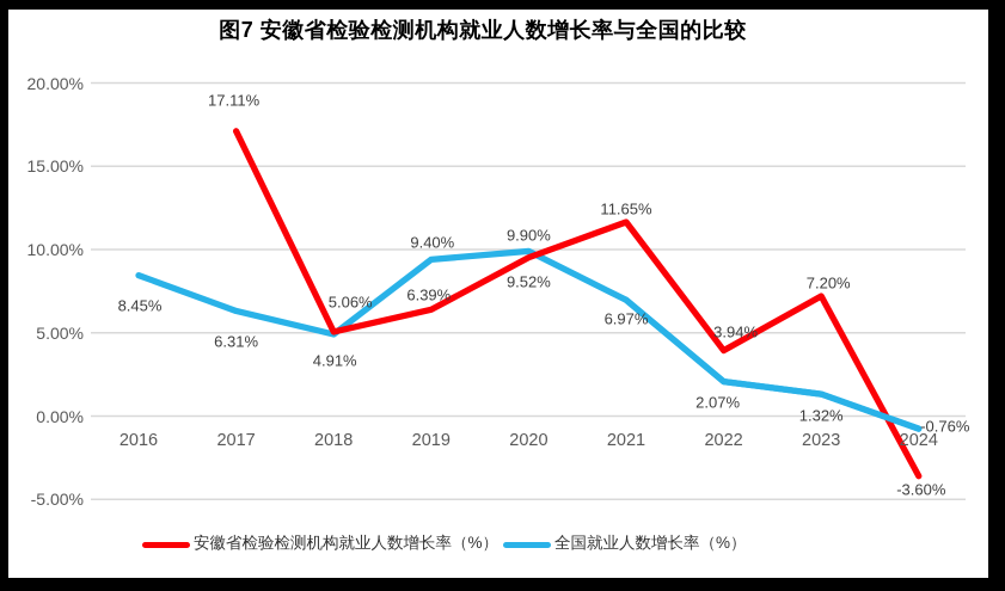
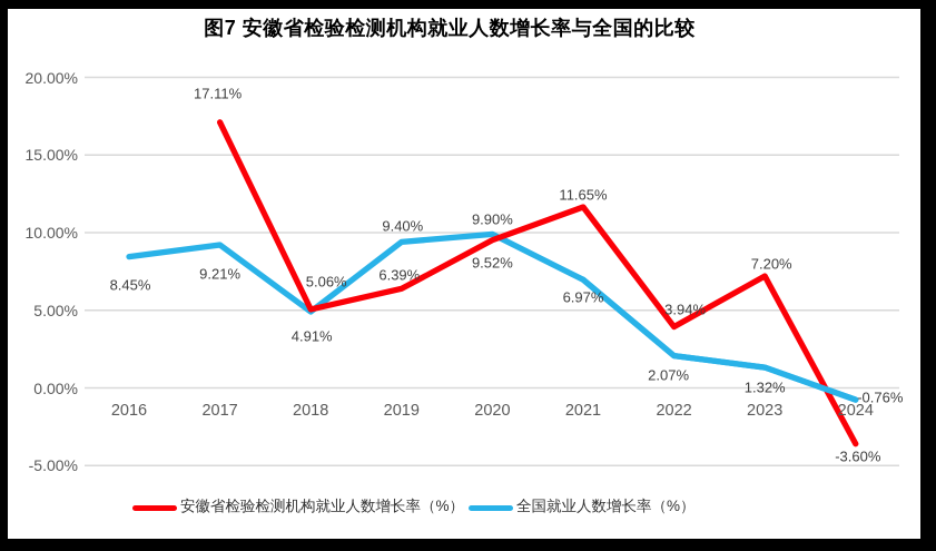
全国就业人数增长率（%）/2017: 6.31% -> 9.21%
